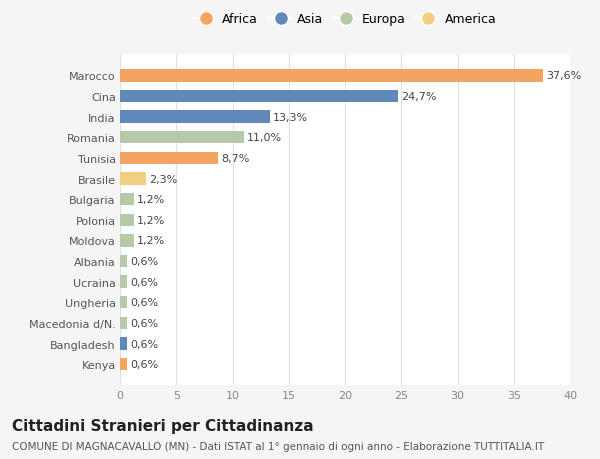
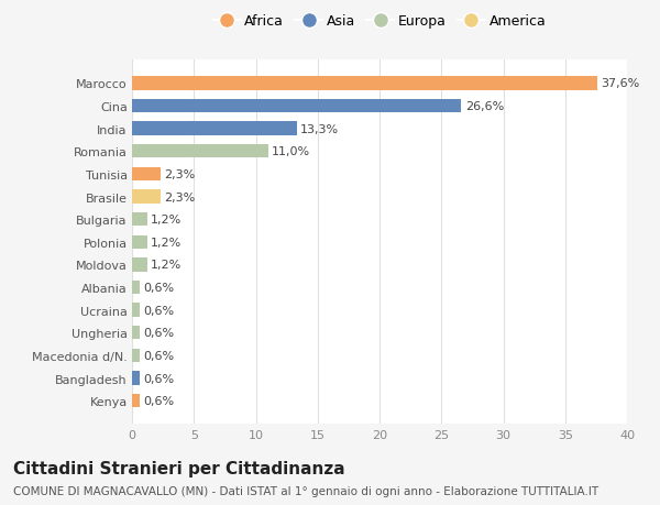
Cina: 24,7% -> 26,6%
Tunisia: 8,7% -> 2,3%
